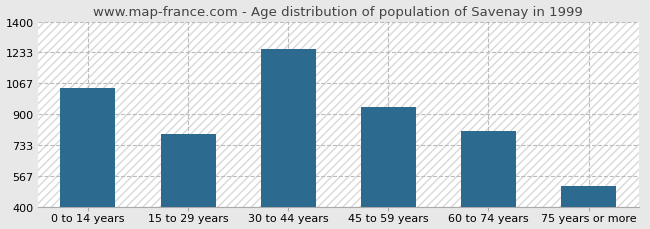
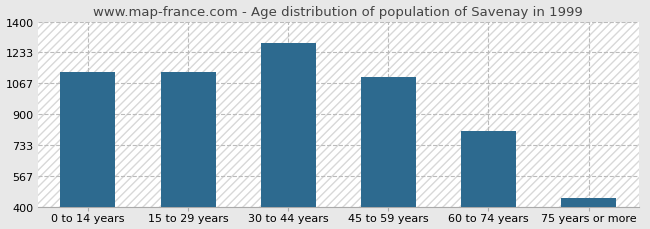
0 to 14 years: 1040 -> 1130
15 to 29 years: 790 -> 1130
30 to 44 years: 1250 -> 1280
45 to 59 years: 940 -> 1100
75 years or more: 510 -> 440
